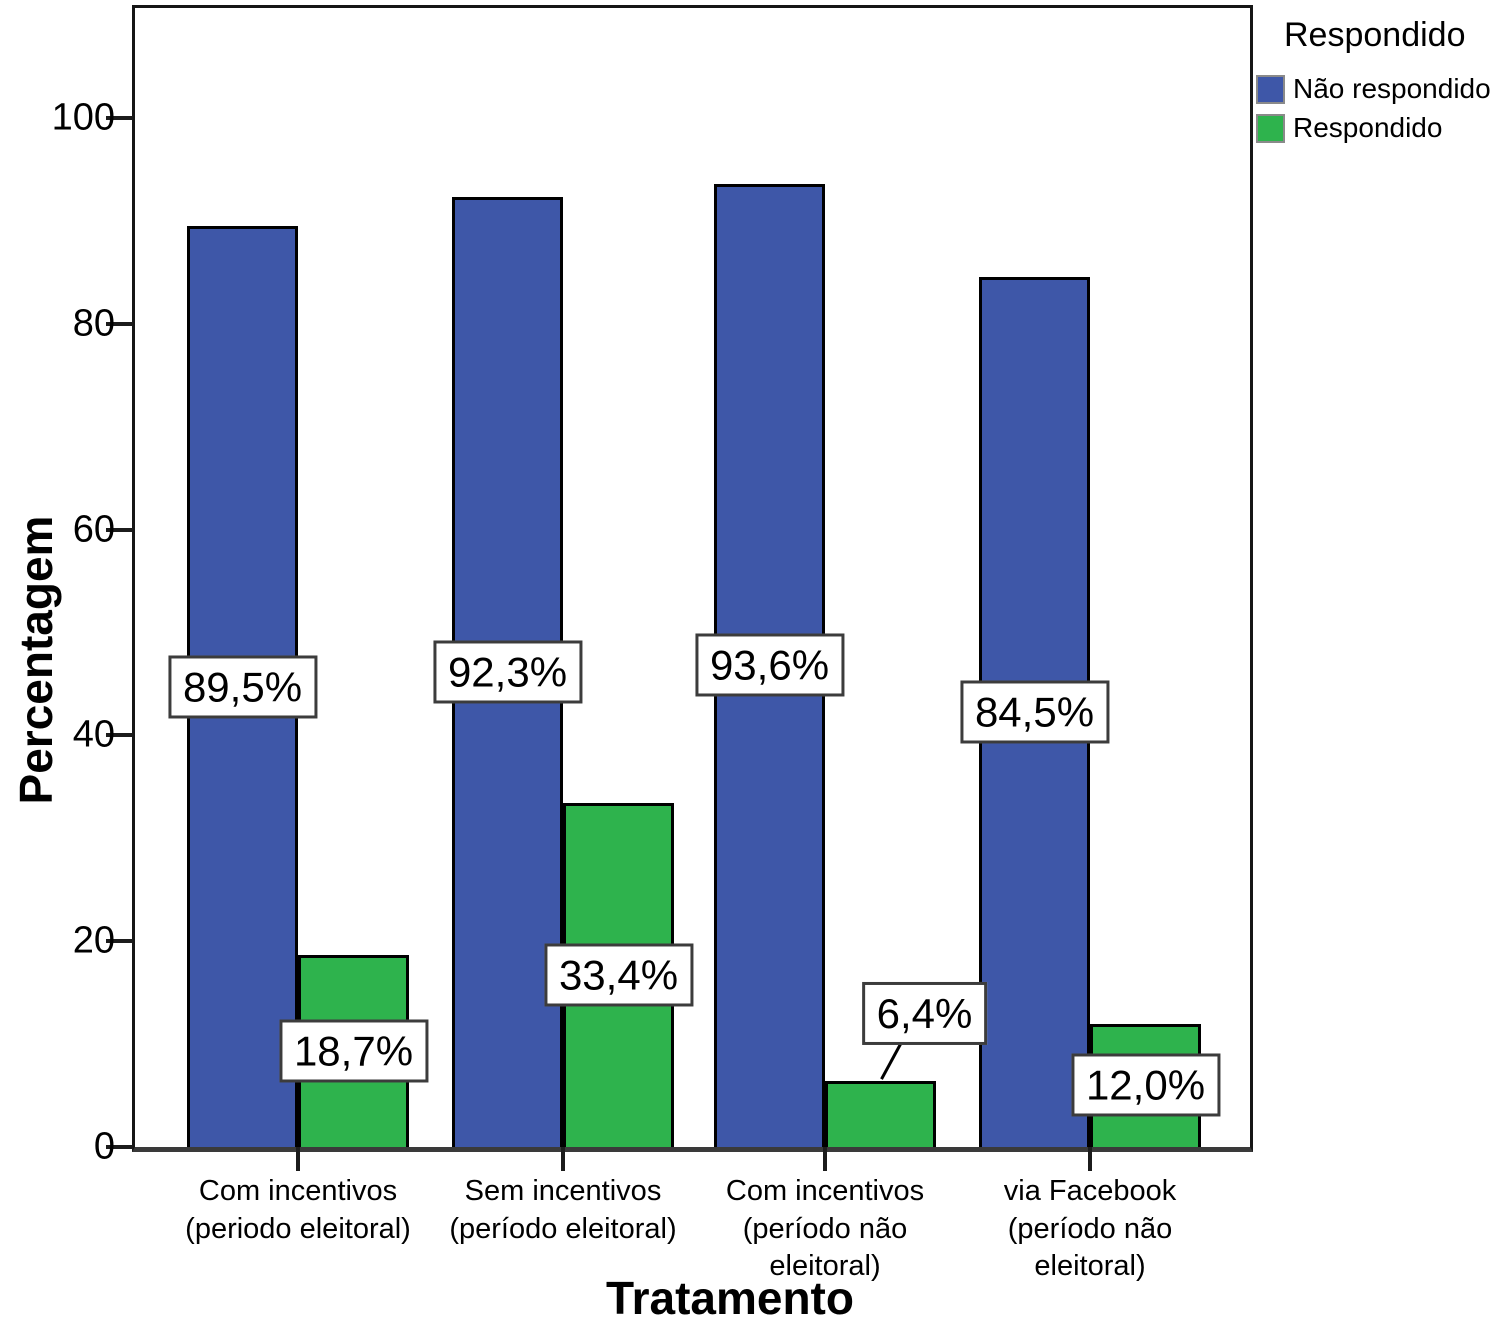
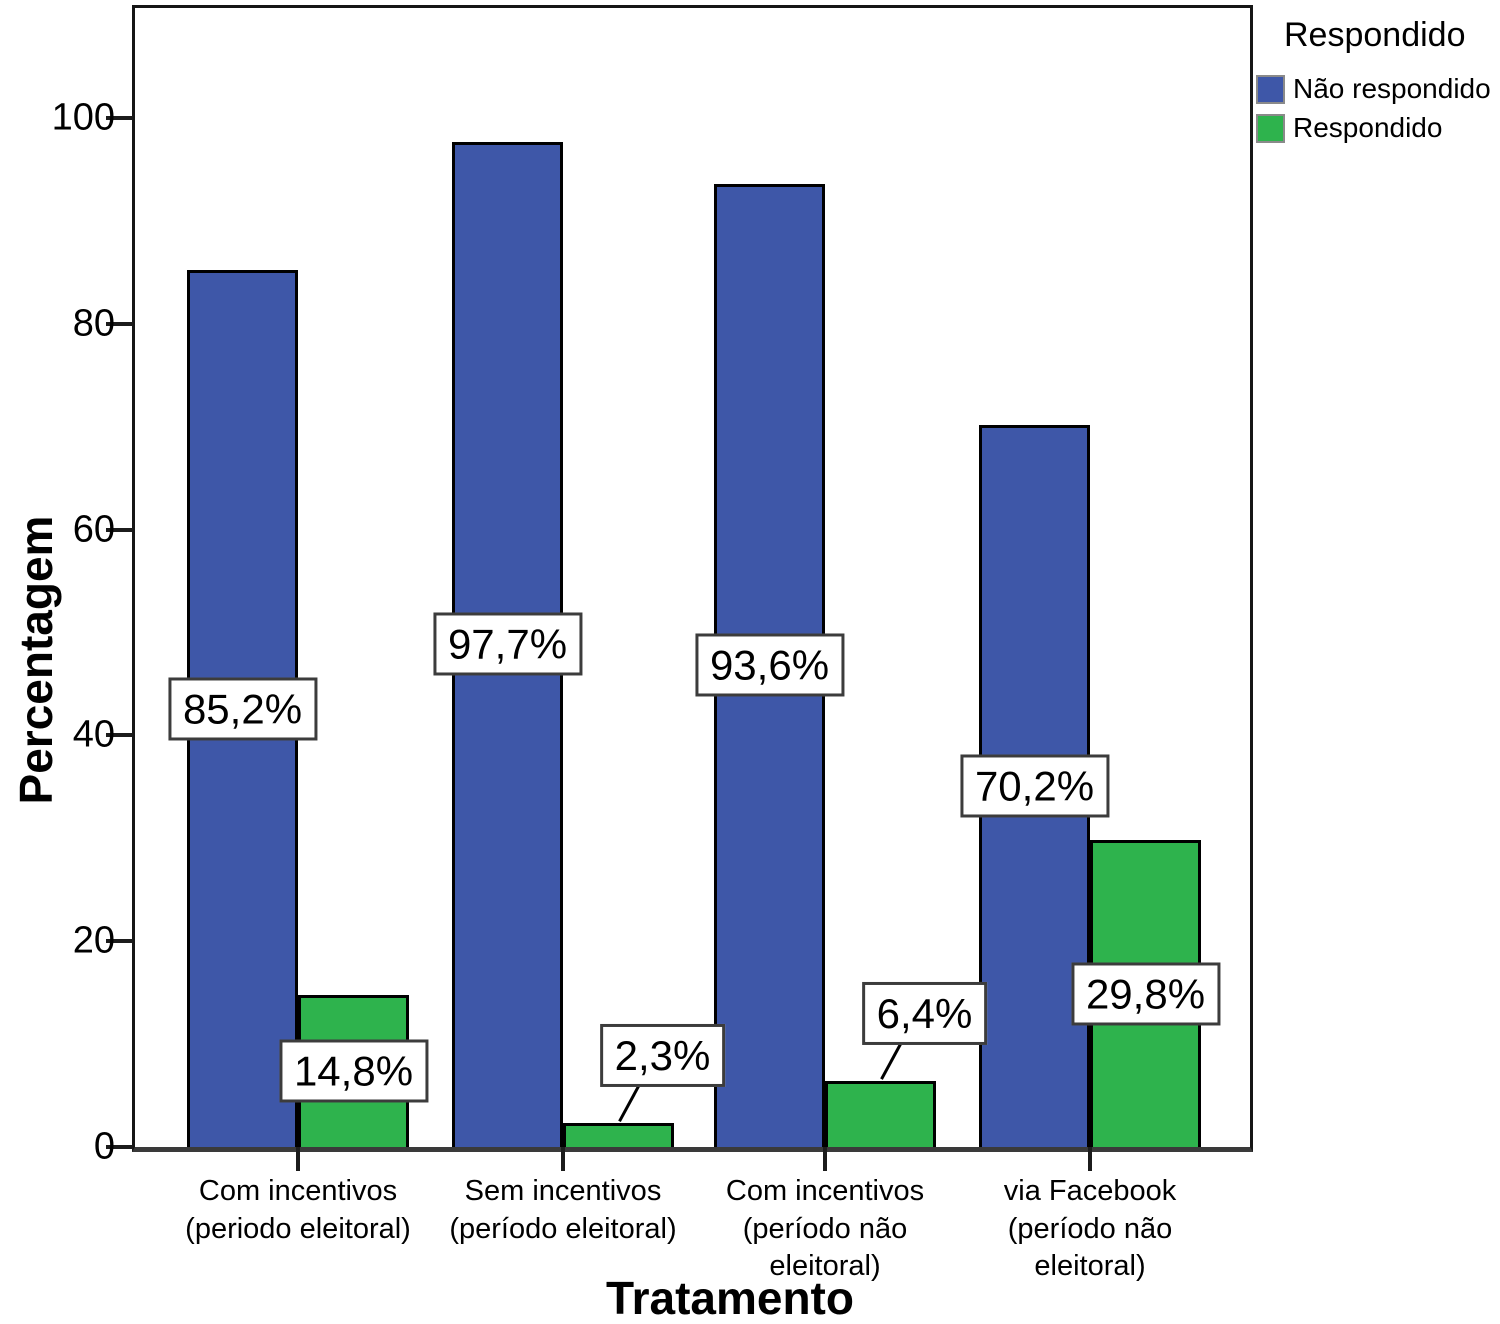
Não respondido/Com incentivos (periodo eleitoral): 89,5% -> 85,2%
Respondido/Com incentivos (periodo eleitoral): 18,7% -> 14,8%
Não respondido/Sem incentivos (período eleitoral): 92,3% -> 97,7%
Respondido/Sem incentivos (período eleitoral): 33,4% -> 2,3%
Não respondido/via Facebook (período não eleitoral): 84,5% -> 70,2%
Respondido/via Facebook (período não eleitoral): 12,0% -> 29,8%
